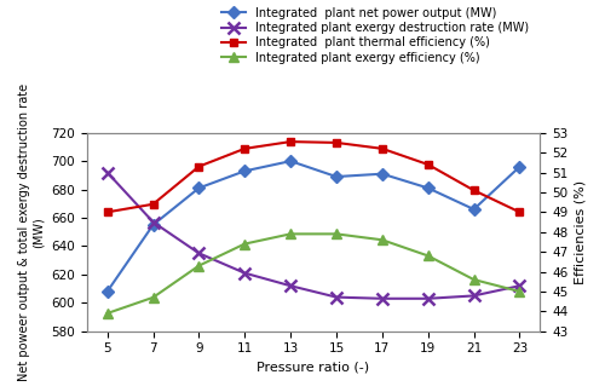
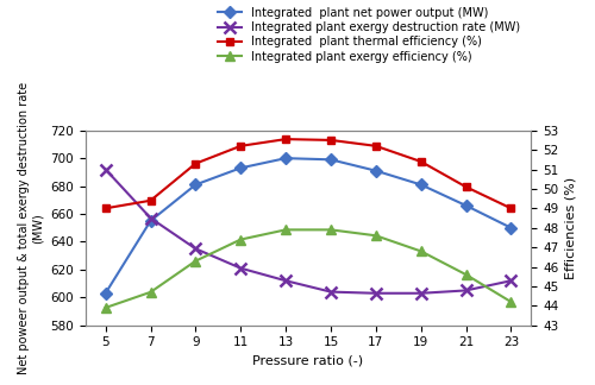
Integrated plant net power output (MW)/5: 608 -> 603
Integrated plant net power output (MW)/15: 689 -> 699
Integrated plant net power output (MW)/23: 696 -> 650
Integrated plant exergy efficiency (%)/23: 45.0 -> 44.2
